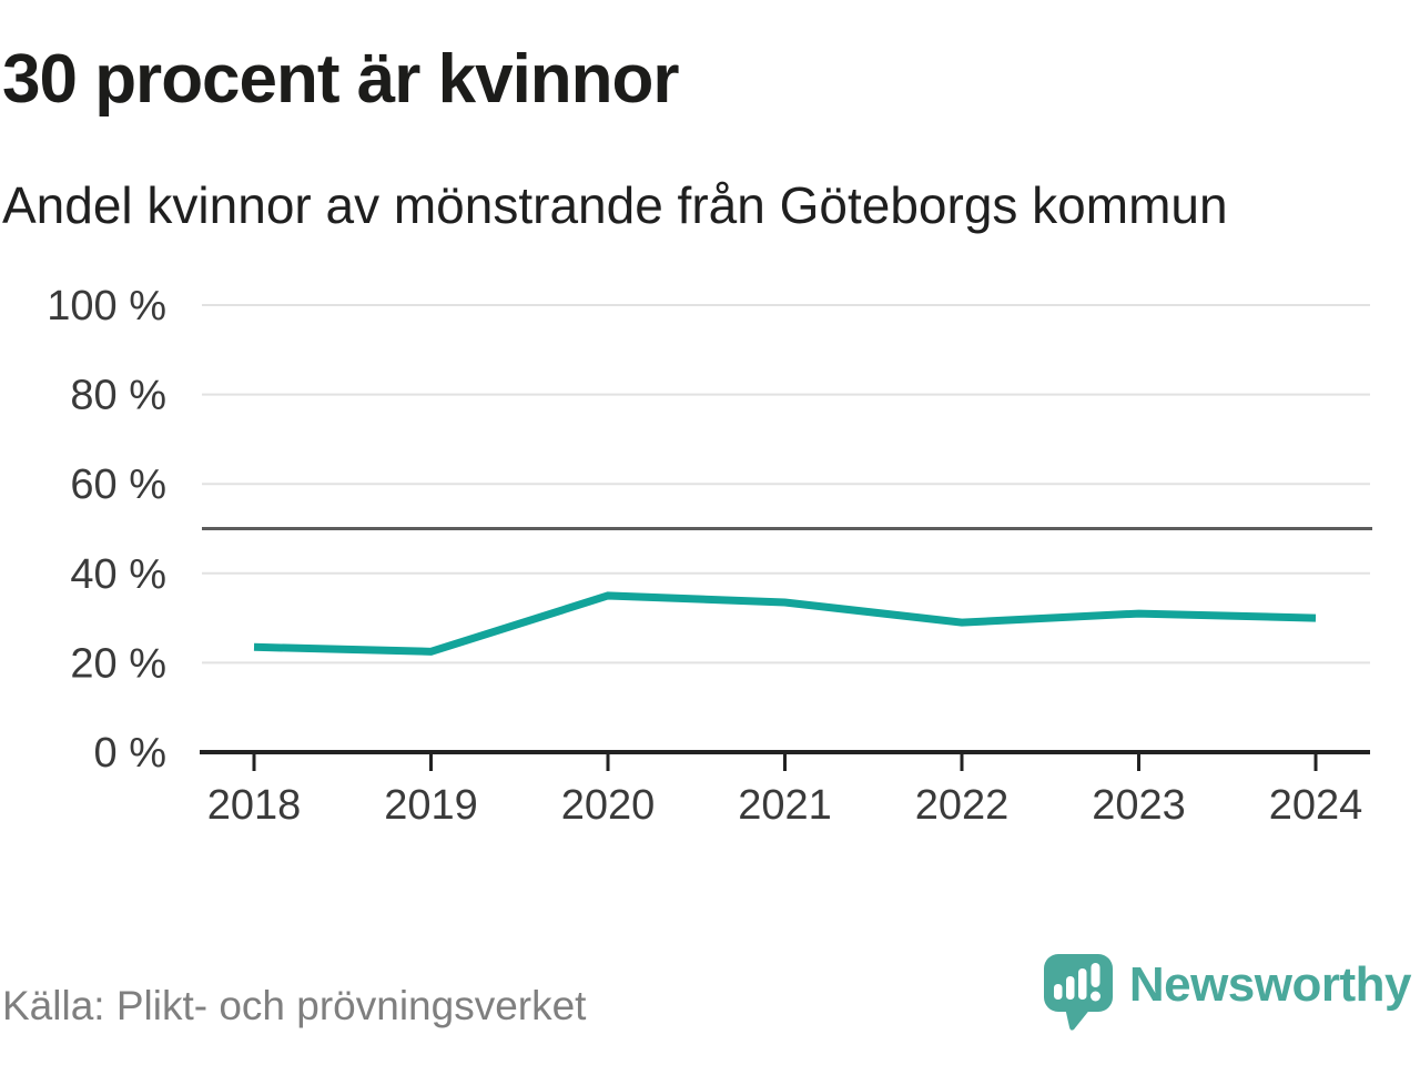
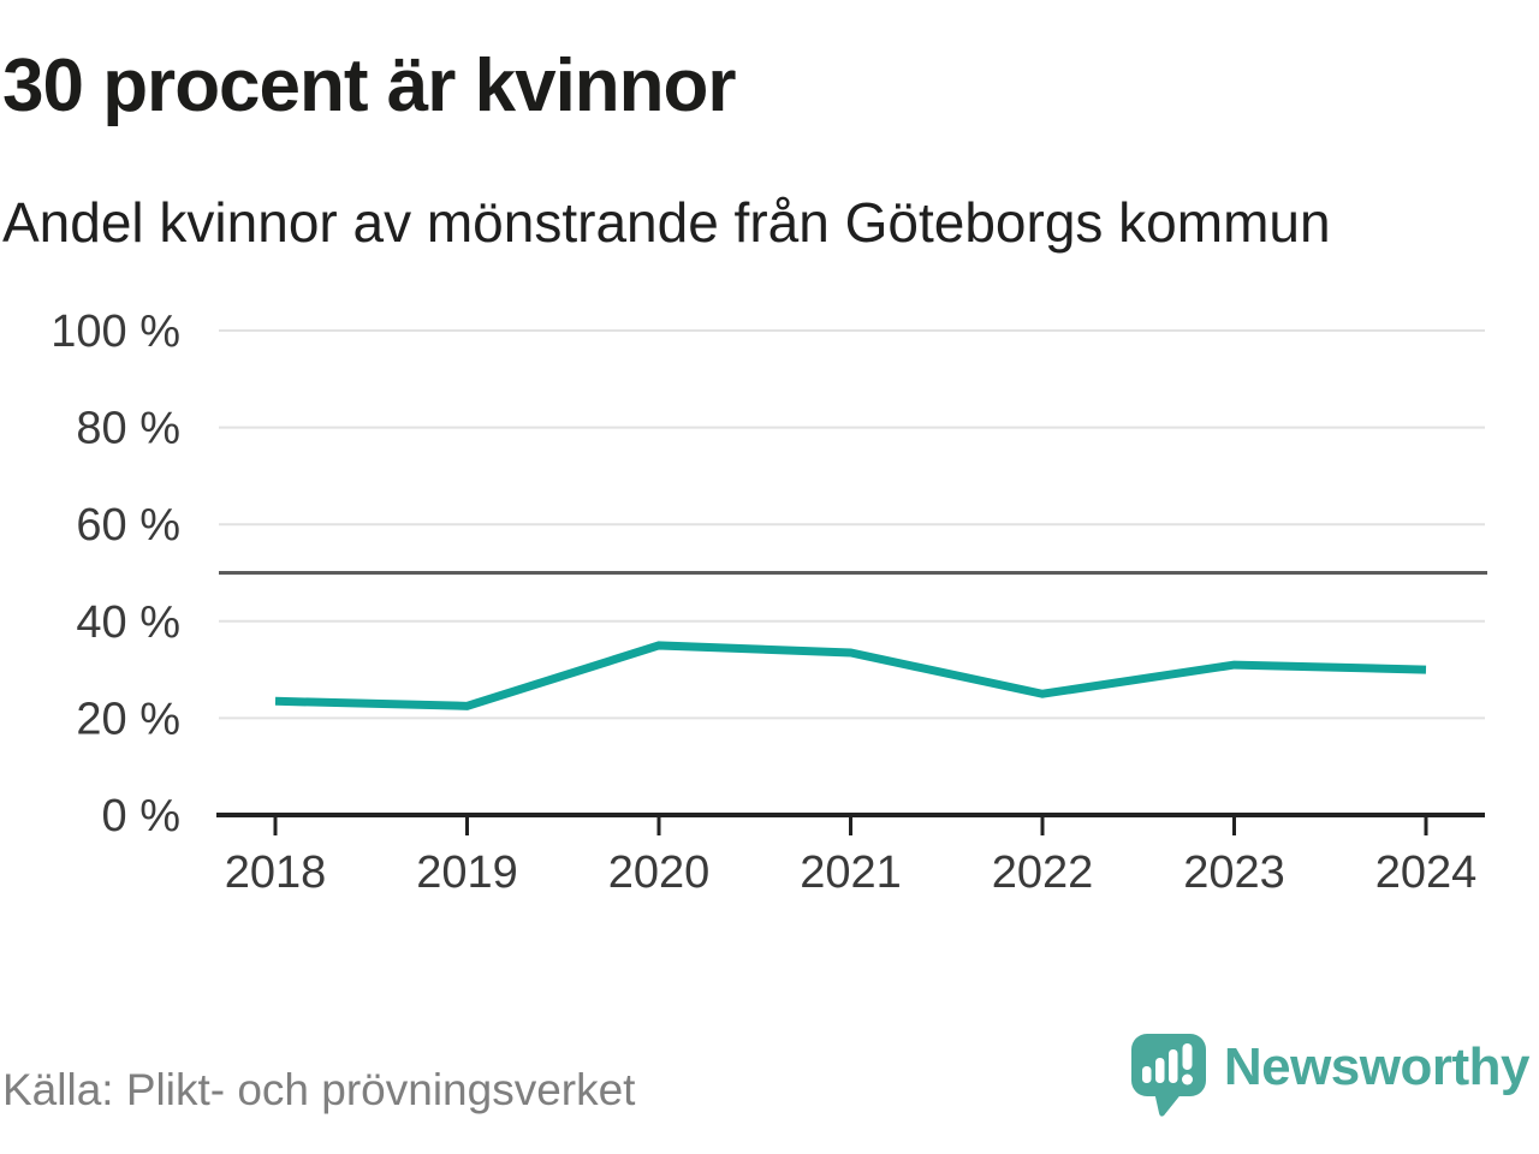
2022: 29% -> 25%
